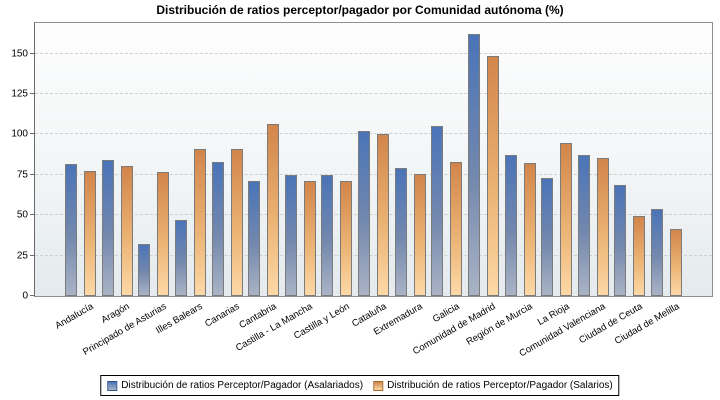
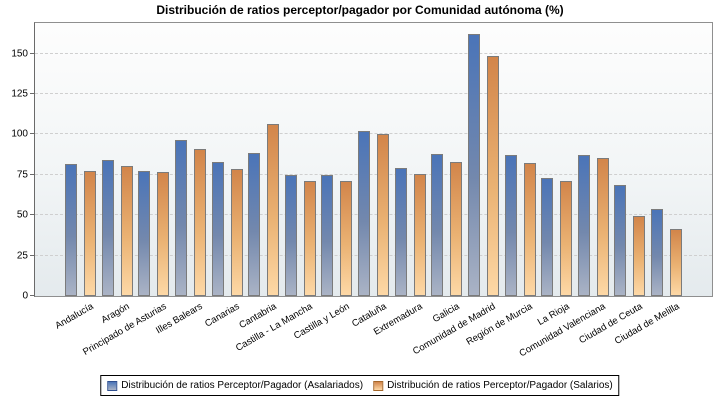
Distribución de ratios Perceptor/Pagador (Asalariados)/Principado de Asturias: 32 -> 78
Distribución de ratios Perceptor/Pagador (Asalariados)/Illes Balears: 47 -> 96
Distribución de ratios Perceptor/Pagador (Salarios)/Canarias: 91 -> 78
Distribución de ratios Perceptor/Pagador (Asalariados)/Cantabria: 71 -> 88
Distribución de ratios Perceptor/Pagador (Asalariados)/Galicia: 105 -> 88
Distribución de ratios Perceptor/Pagador (Salarios)/La Rioja: 95 -> 71
